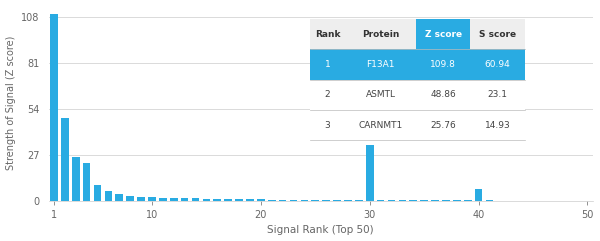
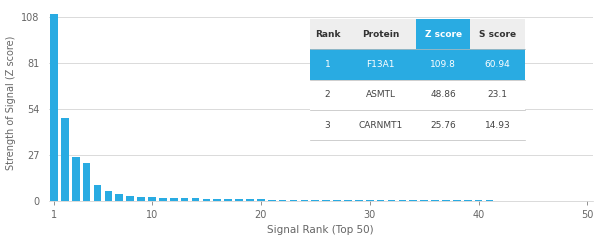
30: 33 -> 0
40: 7 -> 0
